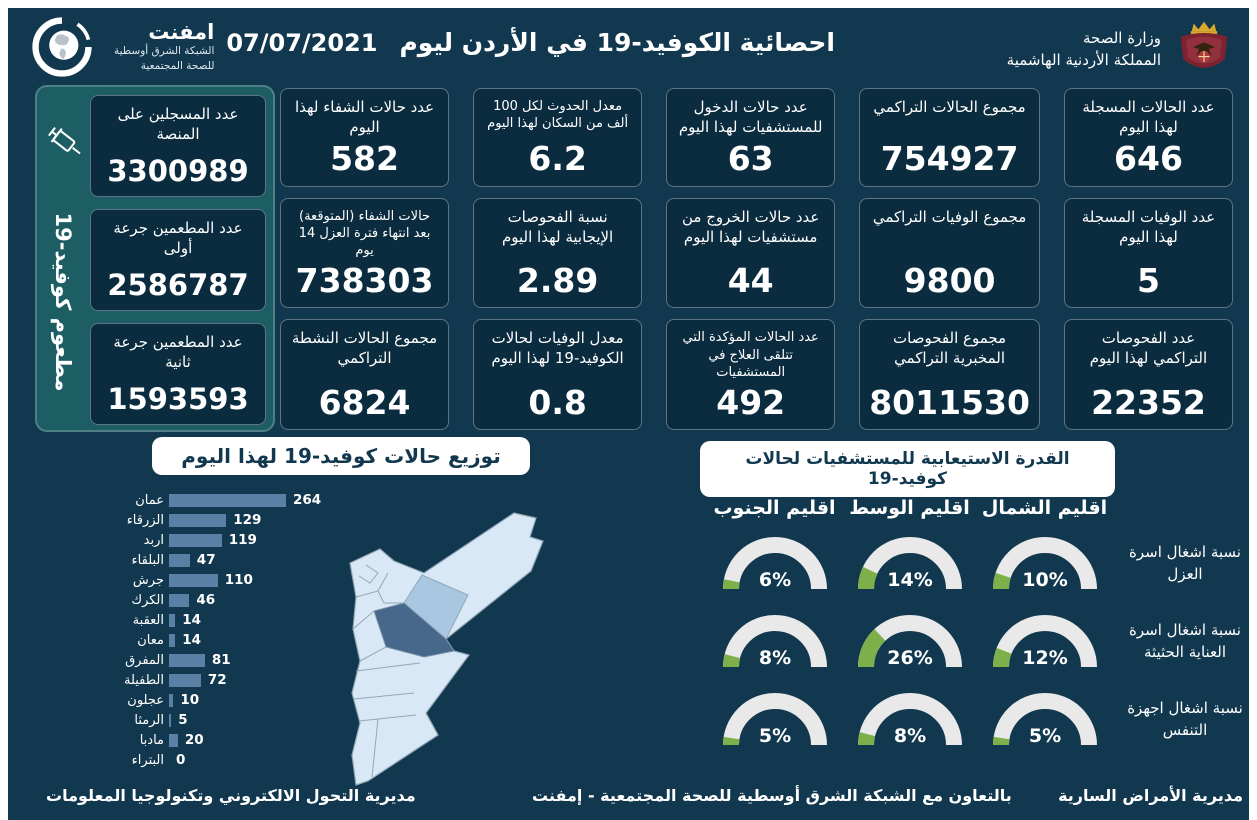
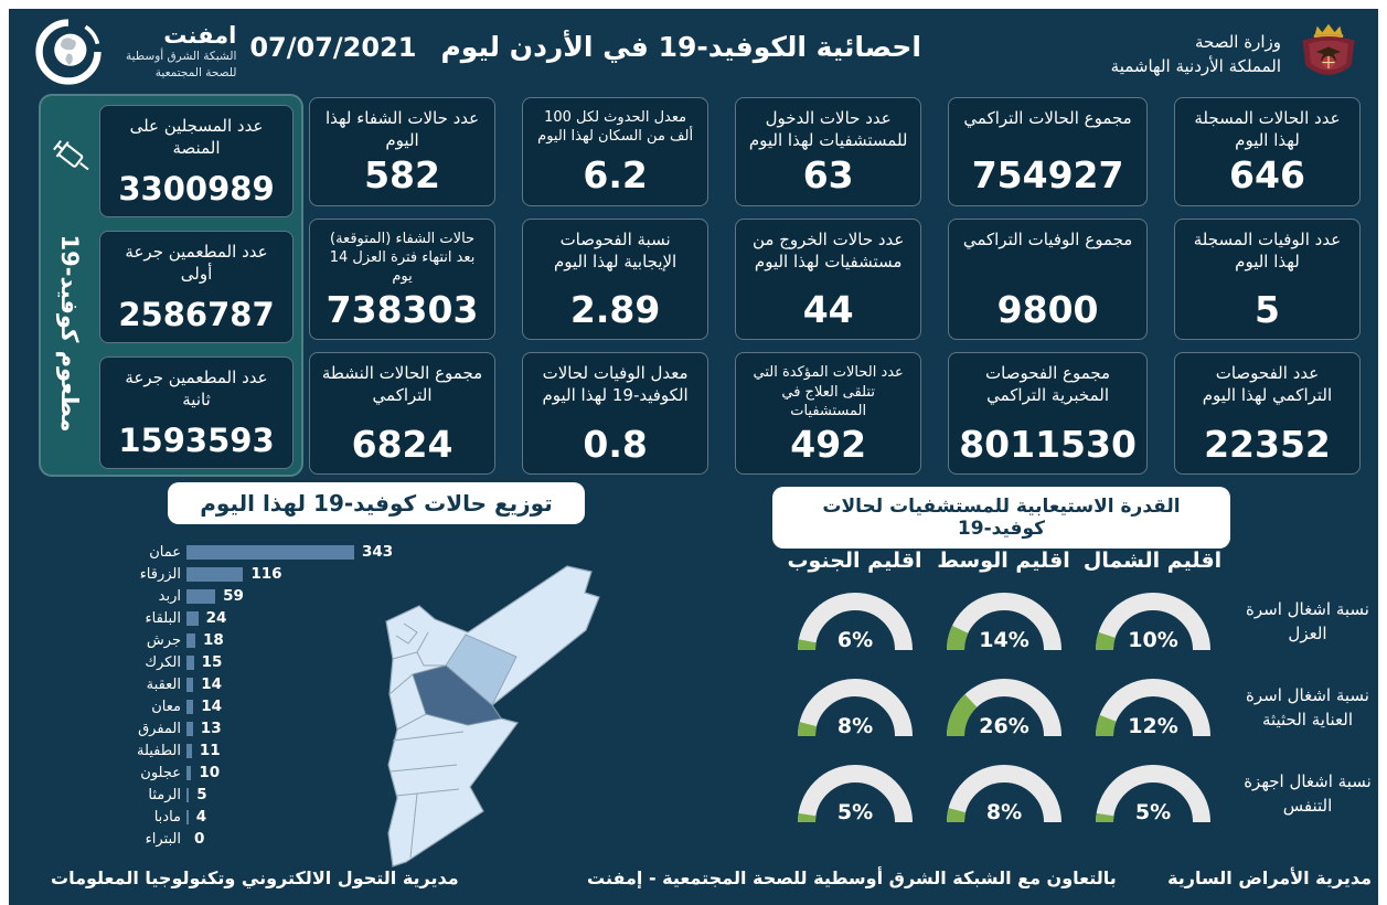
توزيع حالات كوفيد-19 لهذا اليوم/عمان: 264 -> 343
توزيع حالات كوفيد-19 لهذا اليوم/الزرقاء: 129 -> 116
توزيع حالات كوفيد-19 لهذا اليوم/اربد: 119 -> 59
توزيع حالات كوفيد-19 لهذا اليوم/البلقاء: 47 -> 24
توزيع حالات كوفيد-19 لهذا اليوم/جرش: 110 -> 18
توزيع حالات كوفيد-19 لهذا اليوم/الكرك: 46 -> 15
توزيع حالات كوفيد-19 لهذا اليوم/المفرق: 81 -> 13
توزيع حالات كوفيد-19 لهذا اليوم/الطفيلة: 72 -> 11
توزيع حالات كوفيد-19 لهذا اليوم/مادبا: 20 -> 4
